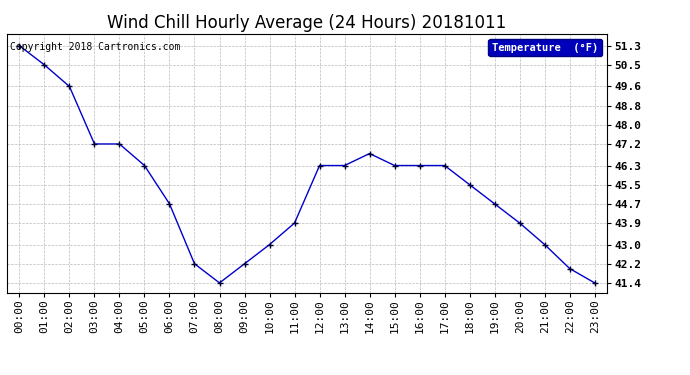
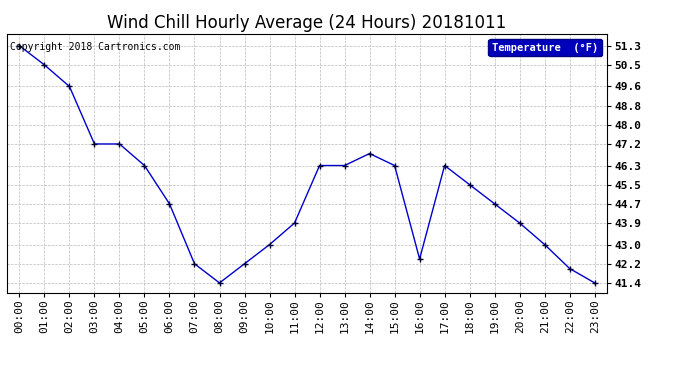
16:00: 46.3 -> 42.4
